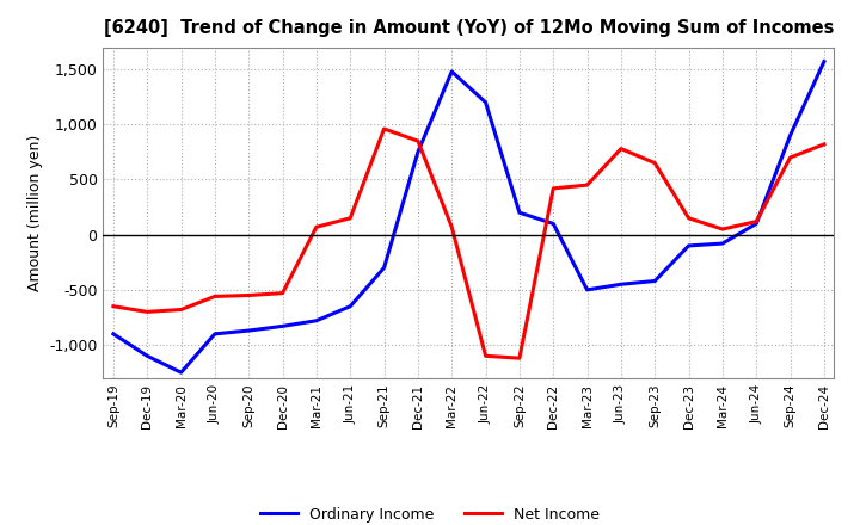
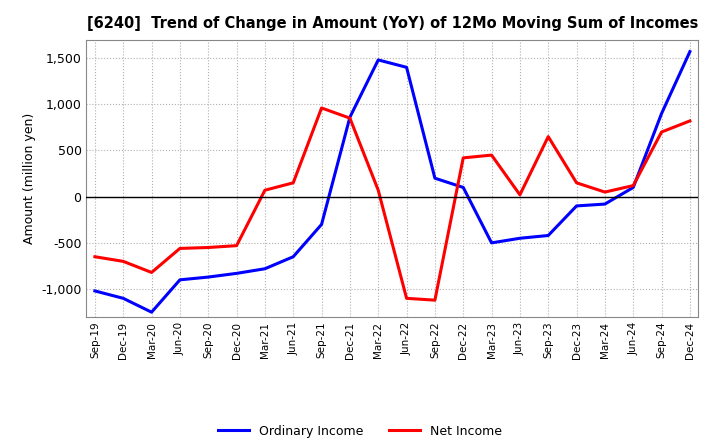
Ordinary Income/Sep-19: -900 -> -1,020
Net Income/Mar-20: -680 -> -820
Ordinary Income/Dec-21: 750 -> 860
Ordinary Income/Jun-22: 1,200 -> 1,400
Net Income/Jun-23: 780 -> 20
